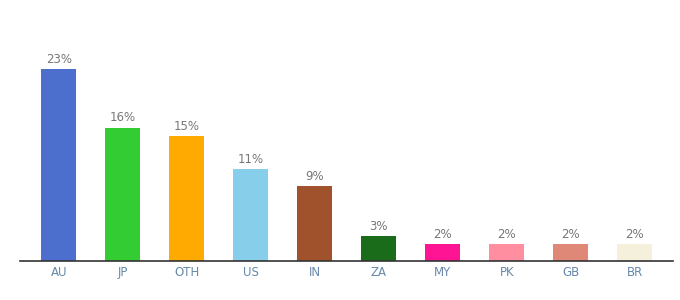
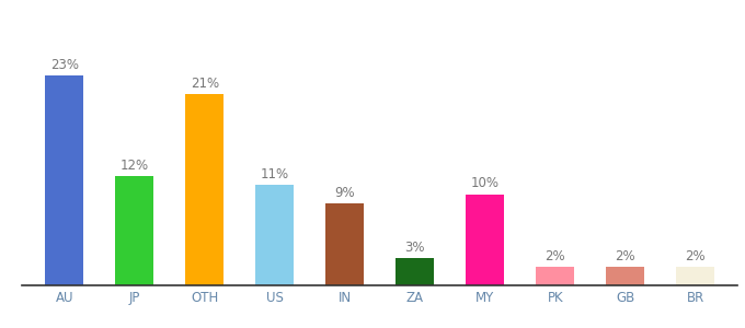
JP: 16% -> 12%
OTH: 15% -> 21%
MY: 2% -> 10%
